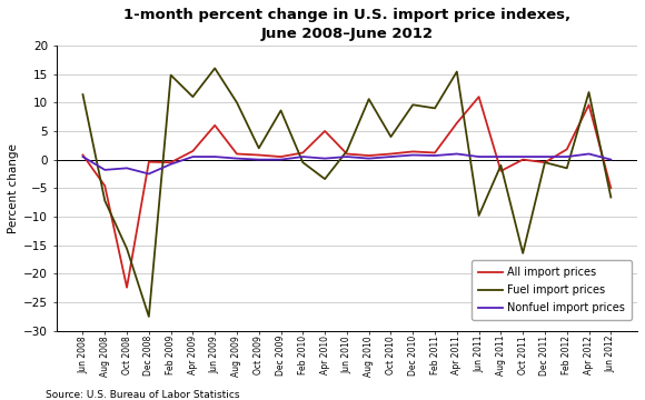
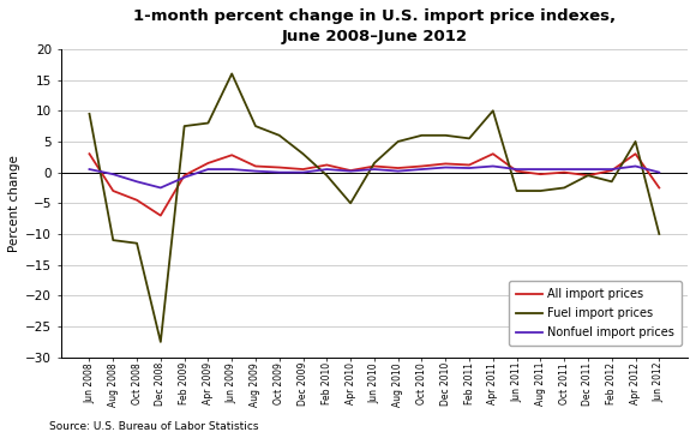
All import prices/Jun 2008: 0.8 -> 3.0
Fuel import prices/Jun 2008: 11.4 -> 9.5
All import prices/Aug 2008: -4.6 -> -3.0
Fuel import prices/Aug 2008: -7.2 -> -11.0
Nonfuel import prices/Aug 2008: -1.8 -> -0.3
All import prices/Oct 2008: -22.4 -> -4.5
Fuel import prices/Oct 2008: -15.6 -> -11.5
All import prices/Dec 2008: -0.4 -> -7.0
Fuel import prices/Feb 2009: 14.8 -> 7.5
Fuel import prices/Apr 2009: 11.0 -> 8.0
All import prices/Jun 2009: 6.0 -> 2.8
Fuel import prices/Aug 2009: 10.0 -> 7.5
Fuel import prices/Oct 2009: 2.0 -> 6.0
Fuel import prices/Dec 2009: 8.6 -> 3.0
All import prices/Apr 2010: 5.0 -> 0.3
Fuel import prices/Apr 2010: -3.4 -> -5.0
Fuel import prices/Aug 2010: 10.6 -> 5.0
Fuel import prices/Oct 2010: 4.0 -> 6.0
Fuel import prices/Dec 2010: 9.6 -> 6.0
Fuel import prices/Feb 2011: 9.0 -> 5.5
All import prices/Apr 2011: 6.4 -> 3.0
Fuel import prices/Apr 2011: 15.4 -> 10.0
All import prices/Jun 2011: 11.0 -> 0.2
Fuel import prices/Jun 2011: -9.8 -> -3.0
All import prices/Aug 2011: -2.0 -> -0.3
Fuel import prices/Aug 2011: -1.0 -> -3.0
Fuel import prices/Oct 2011: -16.4 -> -2.5
All import prices/Feb 2012: 1.8 -> 0.3
All import prices/Apr 2012: 9.6 -> 3.0
Fuel import prices/Apr 2012: 11.8 -> 5.0
All import prices/Jun 2012: -5.0 -> -2.5
Fuel import prices/Jun 2012: -6.6 -> -10.0
